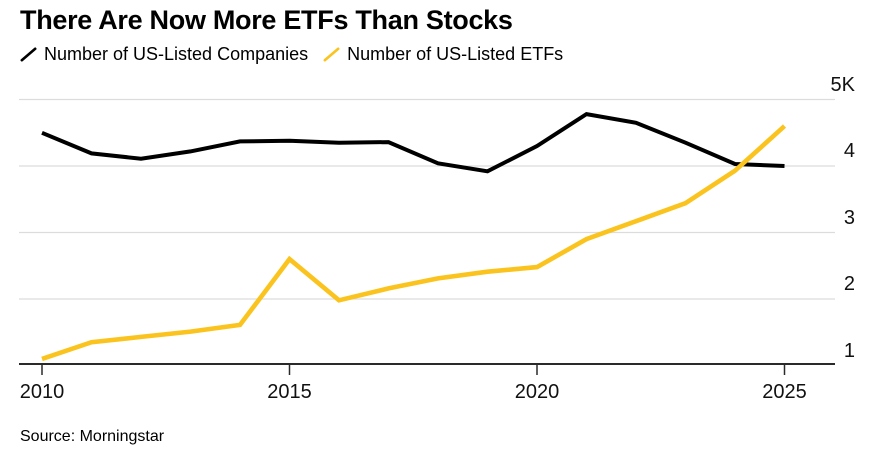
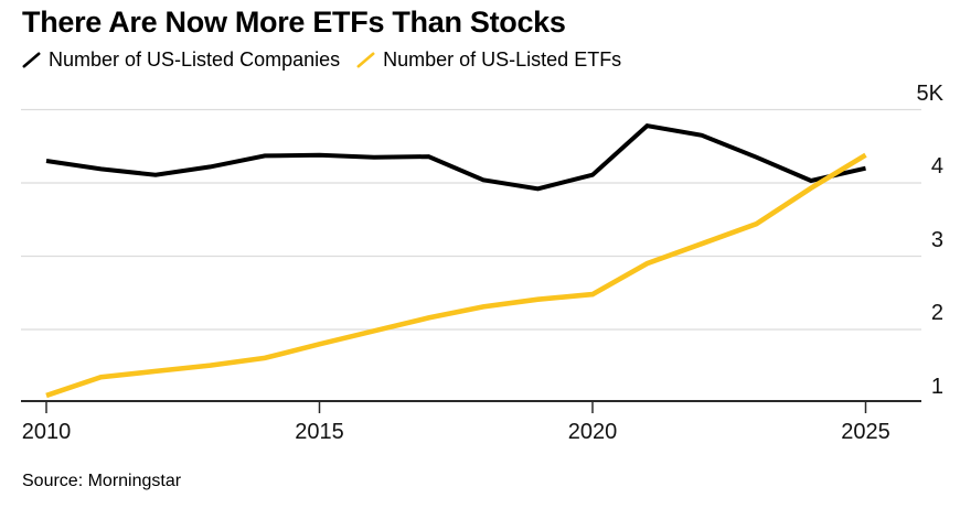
Number of US-Listed Companies/2010: 4.5K -> 4.3K
Number of US-Listed ETFs/2015: 2.6K -> 1.8K
Number of US-Listed Companies/2020: 4.3K -> 4.1K
Number of US-Listed Companies/2025: 4.0K -> 4.2K
Number of US-Listed ETFs/2025: 4.6K -> 4.4K
